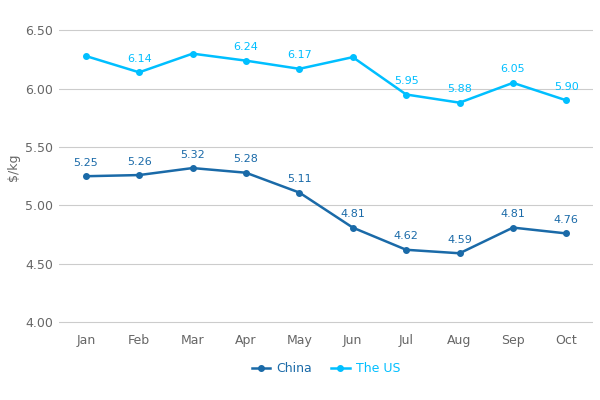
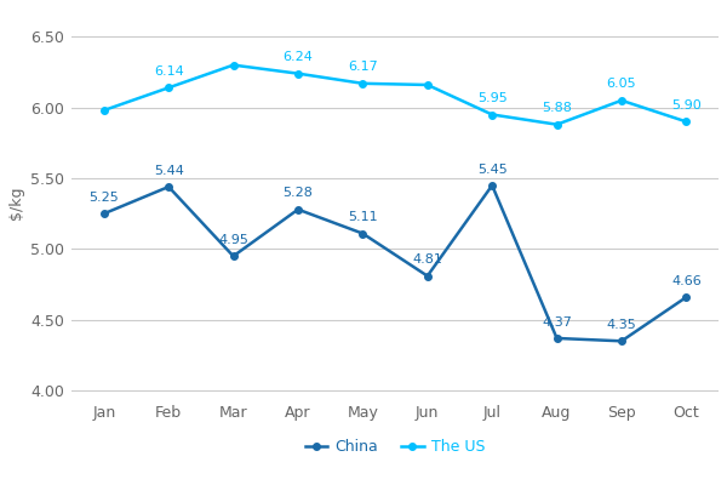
The US/Jan: 6.28 -> 5.98
China/Feb: 5.26 -> 5.44
China/Mar: 5.32 -> 4.95
The US/Jun: 6.27 -> 6.16
China/Jul: 4.62 -> 5.45
China/Aug: 4.59 -> 4.37
China/Sep: 4.81 -> 4.35
China/Oct: 4.76 -> 4.66
